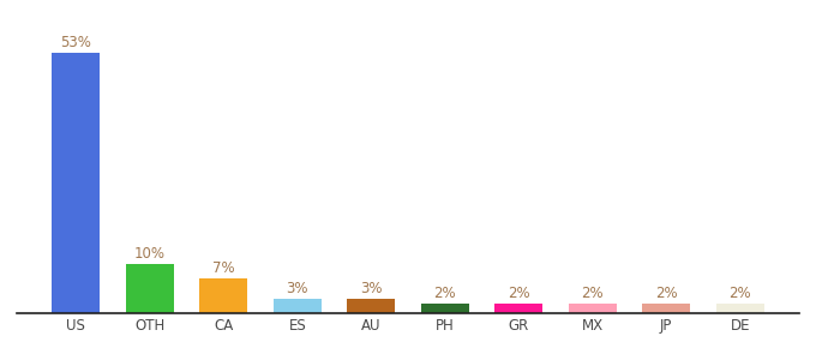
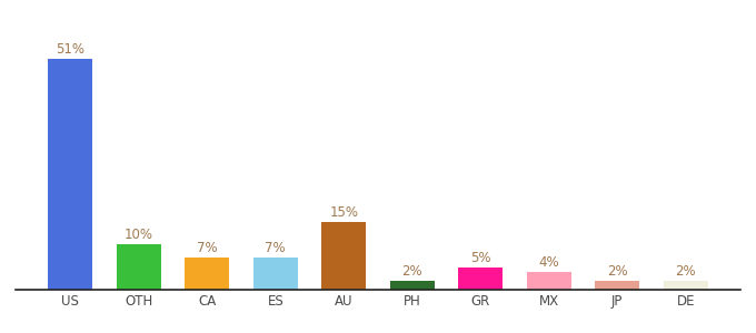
US: 53% -> 51%
ES: 3% -> 7%
AU: 3% -> 15%
GR: 2% -> 5%
MX: 2% -> 4%
